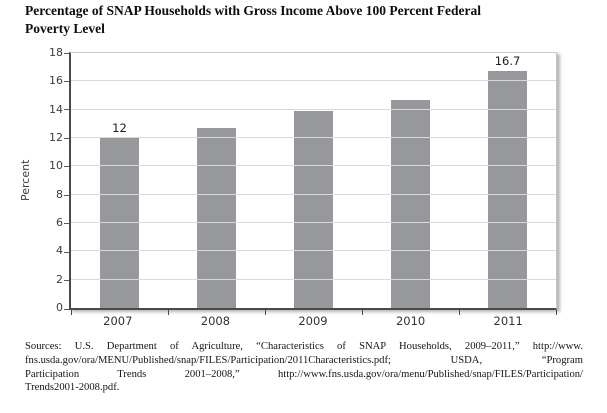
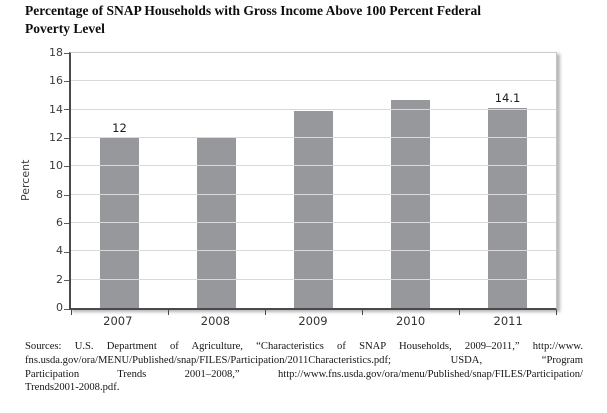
2008: 12.7 -> 12.1
2011: 16.7 -> 14.1
